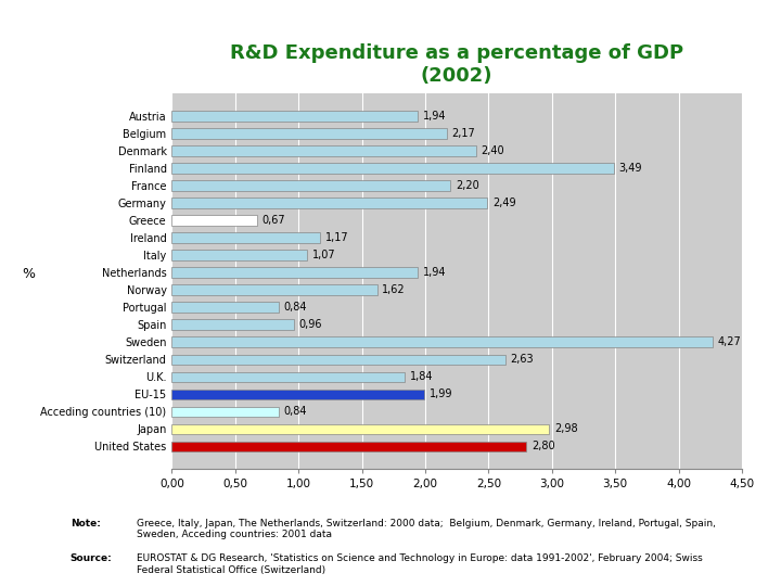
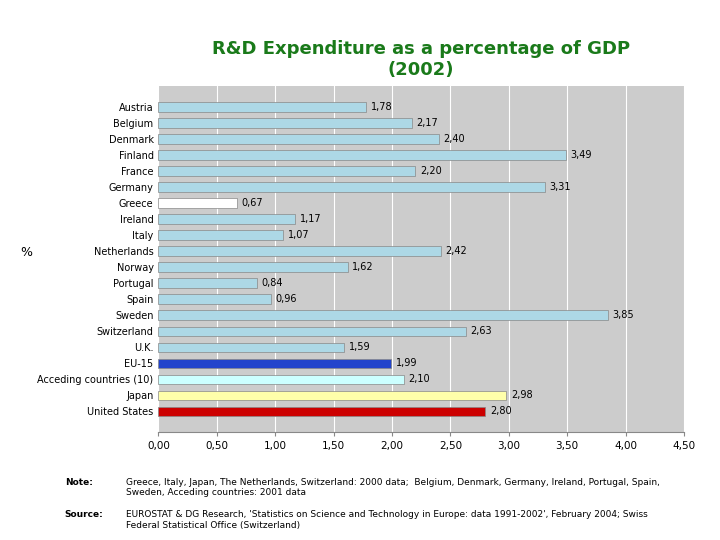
Austria: 1,94 -> 1,78
Germany: 2,49 -> 3,31
Netherlands: 1,94 -> 2,42
Sweden: 4,27 -> 3,85
U.K.: 1,84 -> 1,59
Acceding countries (10): 0,84 -> 2,10
